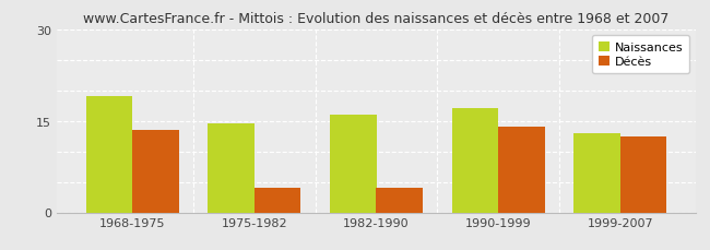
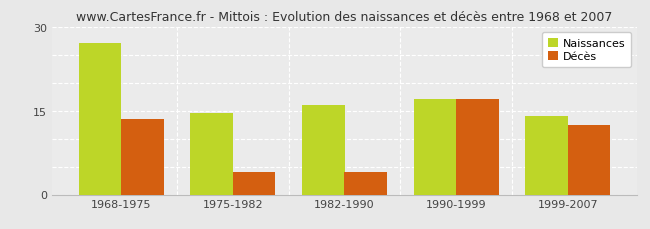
Naissances/1968-1975: 19.0 -> 27.0
Décès/1990-1999: 14.0 -> 17.0
Naissances/1999-2007: 13.0 -> 14.0
